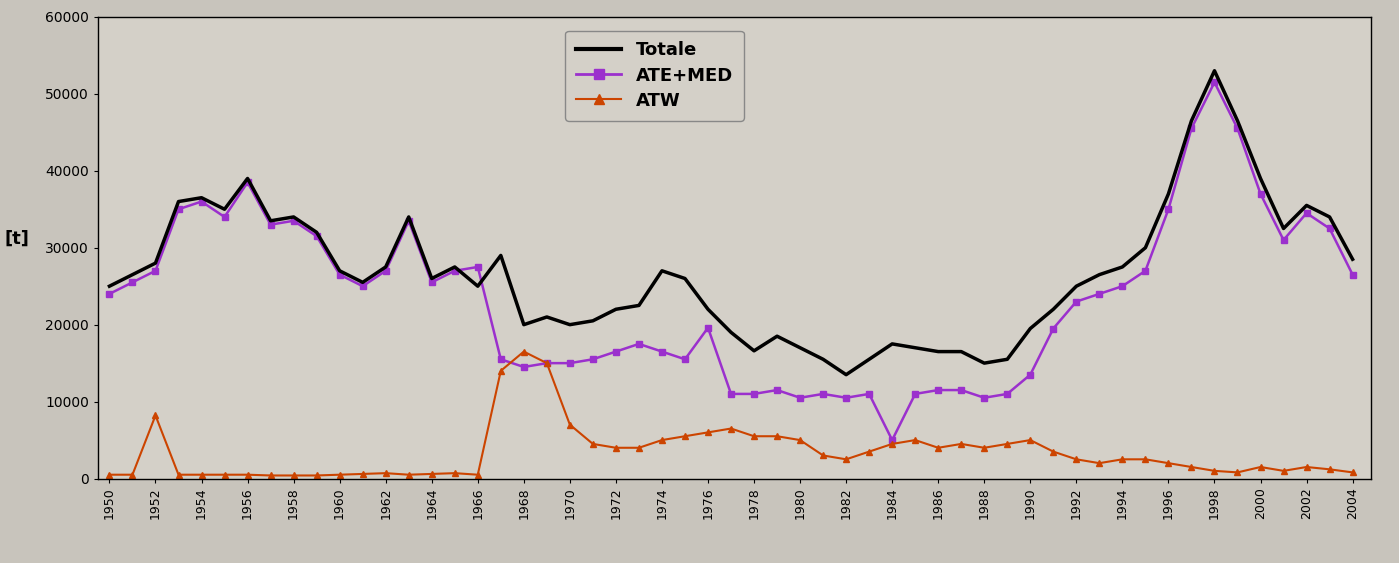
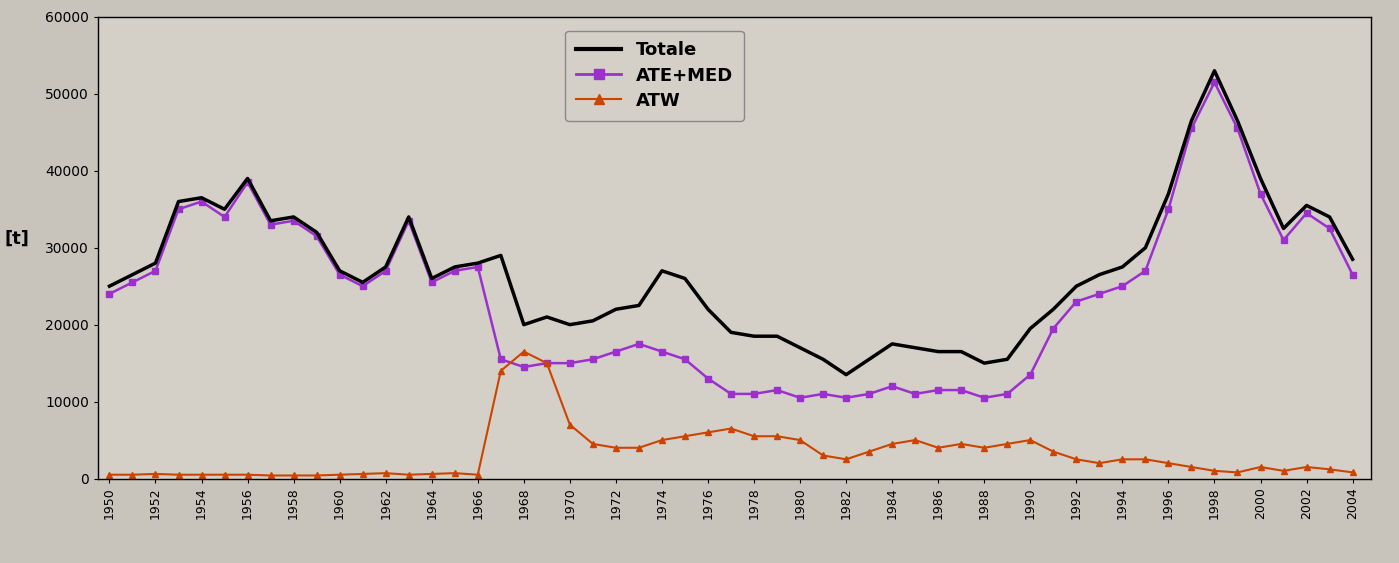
ATW/1952: 8200 -> 600
Totale/1966: 25000 -> 28000
ATE+MED/1976: 19600 -> 13000
Totale/1978: 16600 -> 18500
ATE+MED/1984: 5000 -> 12000
